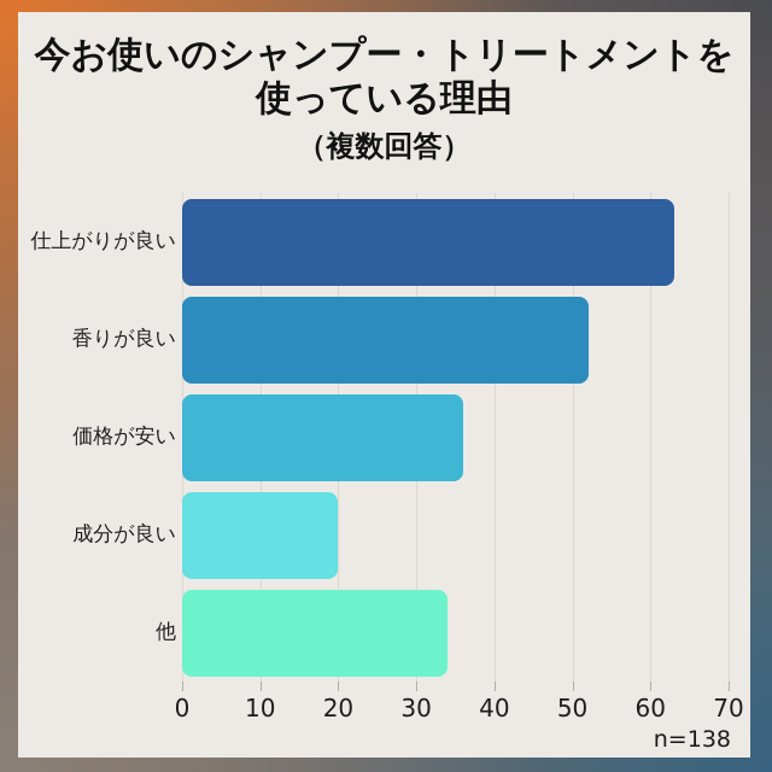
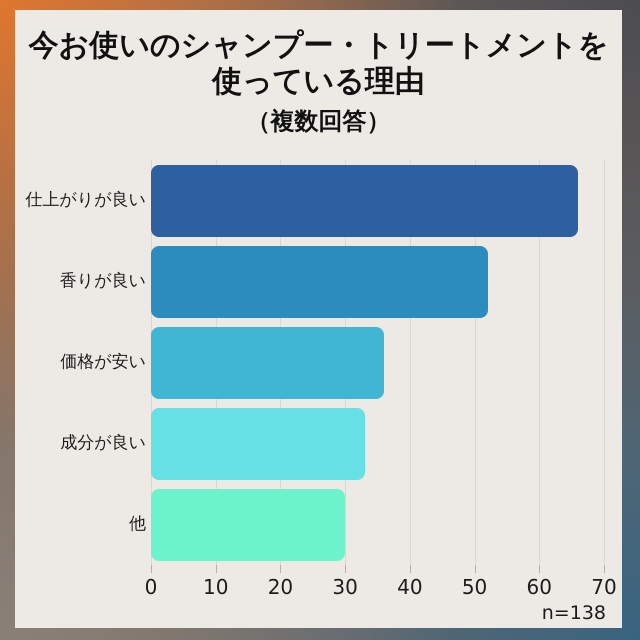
仕上がりが良い: 63 -> 66
成分が良い: 20 -> 33
他: 34 -> 30
